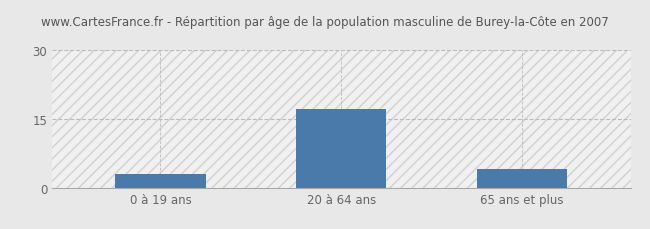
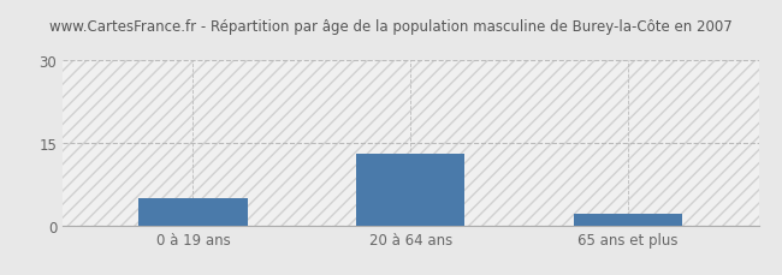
0 à 19 ans: 3 -> 5
20 à 64 ans: 17 -> 13
65 ans et plus: 4 -> 2
